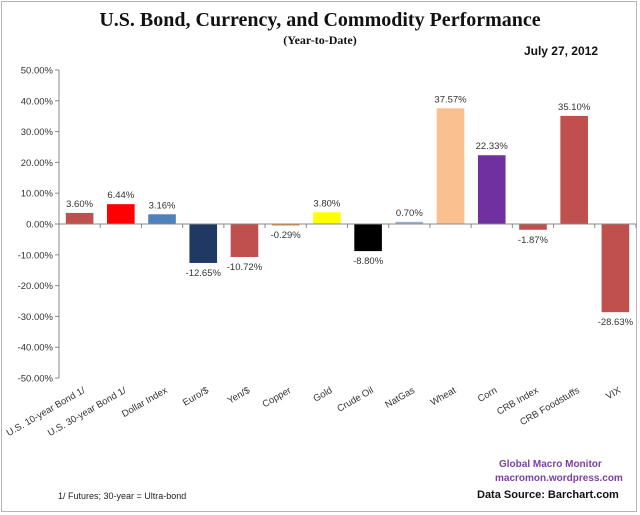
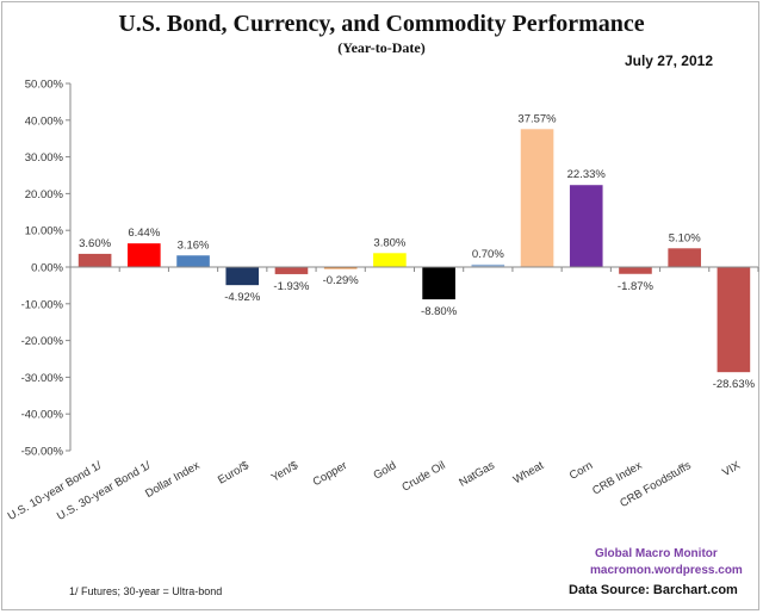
Euro/$: -12.65% -> -4.92%
Yen/$: -10.72% -> -1.93%
CRB Foodstuffs: 35.10% -> 5.10%
